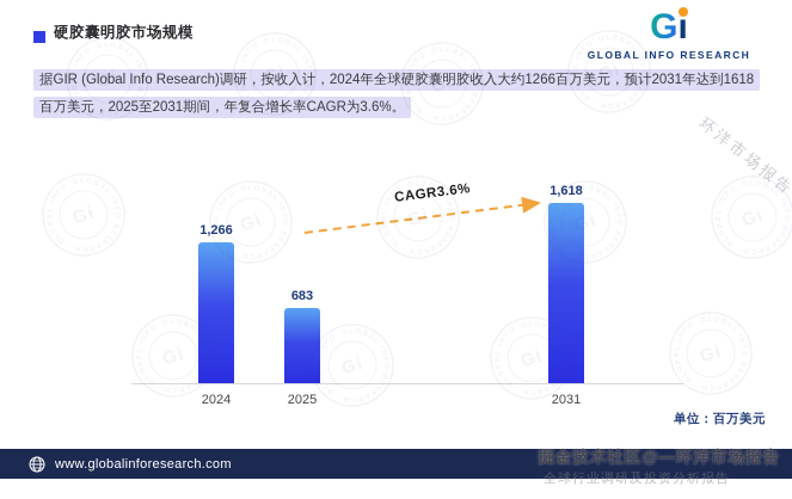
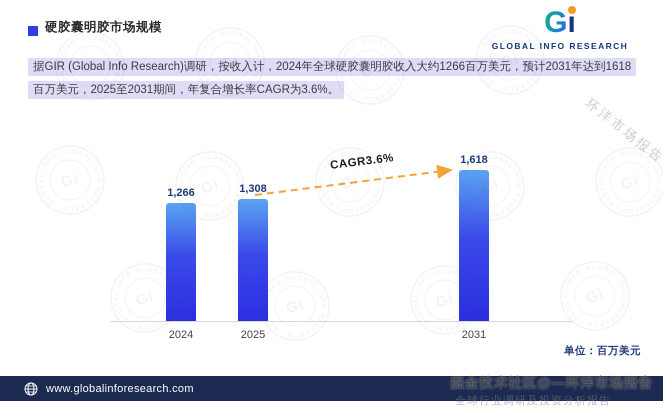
2025: 683 -> 1,308
